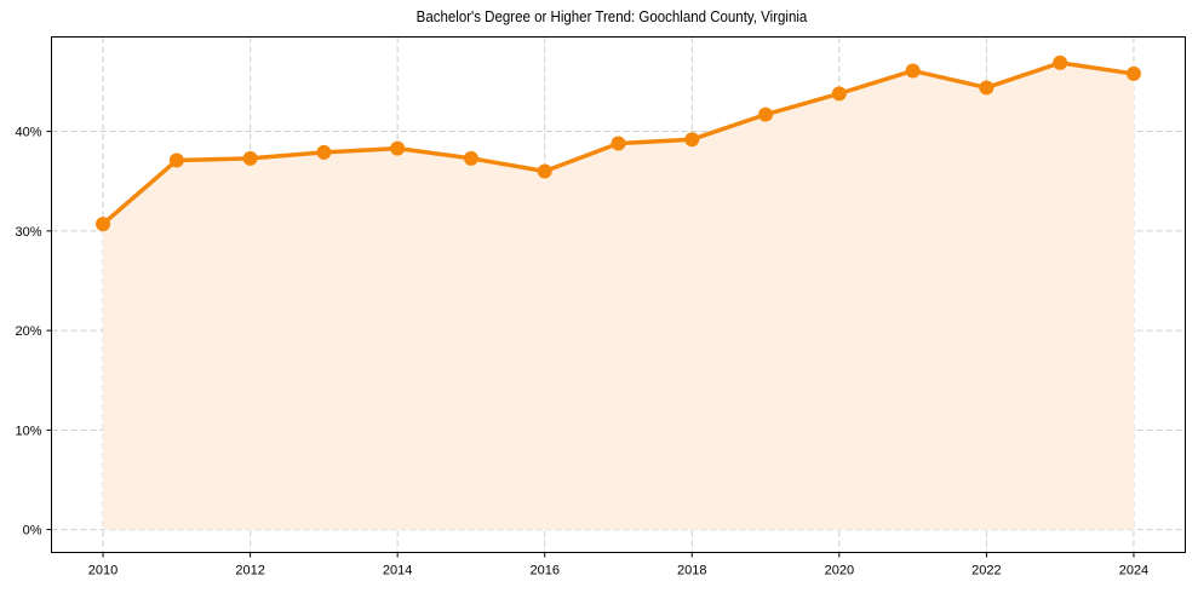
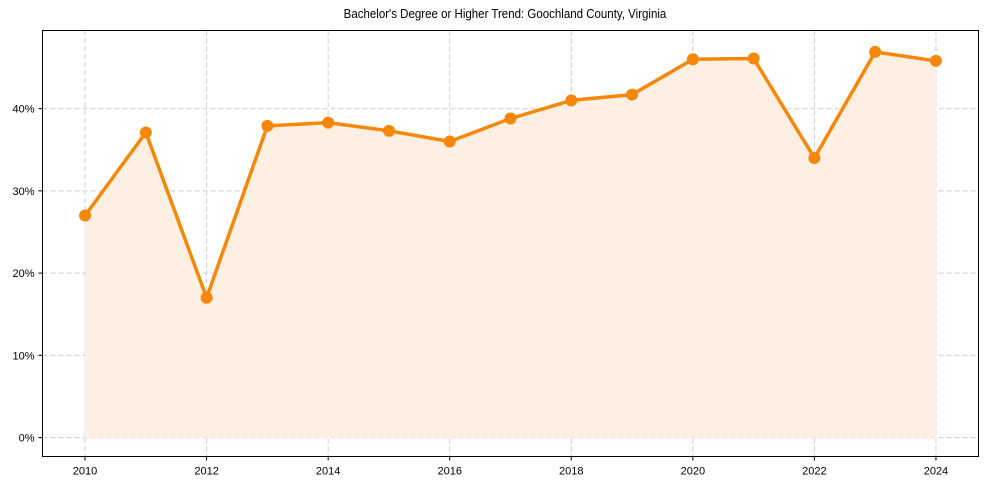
2010: 31% -> 27%
2012: 37% -> 17%
2018: 39% -> 41%
2020: 44% -> 46%
2022: 44% -> 34%
